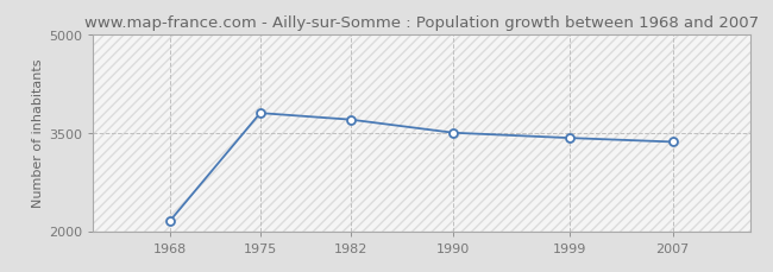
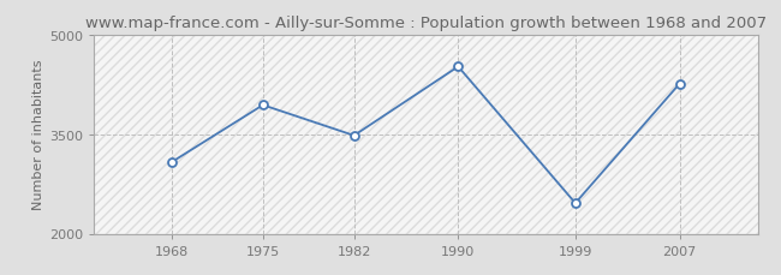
1968: 2160 -> 3080
1975: 3800 -> 3940
1982: 3700 -> 3480
1990: 3500 -> 4520
1999: 3420 -> 2460
2007: 3360 -> 4260
